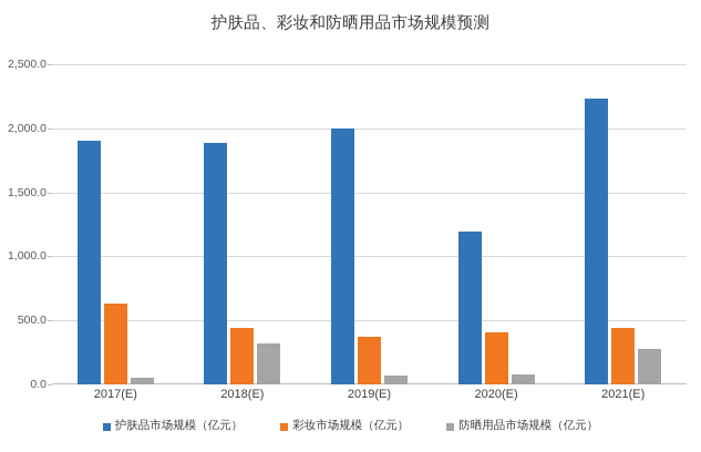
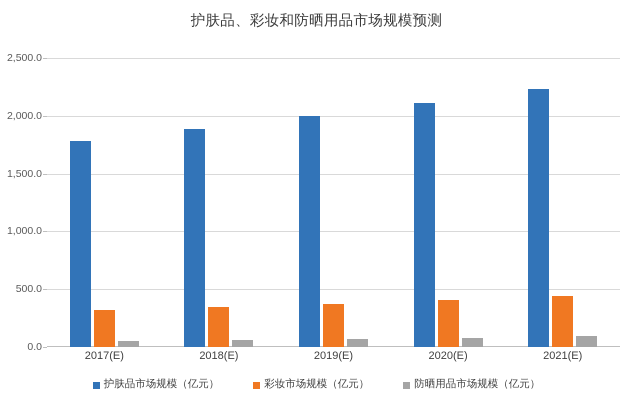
护肤品市场规模（亿元）/2017(E): 1900 -> 1780
彩妆市场规模（亿元）/2017(E): 630 -> 320
彩妆市场规模（亿元）/2018(E): 440 -> 350
防晒用品市场规模（亿元）/2018(E): 320 -> 60
护肤品市场规模（亿元）/2020(E): 1190 -> 2120
防晒用品市场规模（亿元）/2021(E): 280 -> 100
